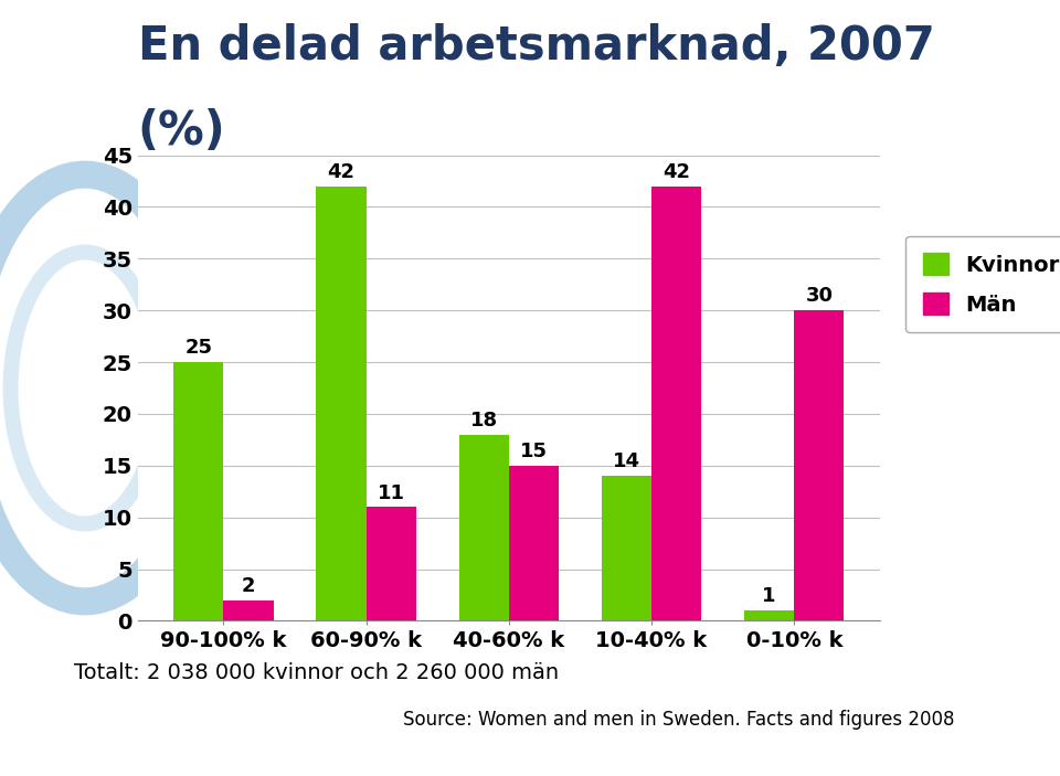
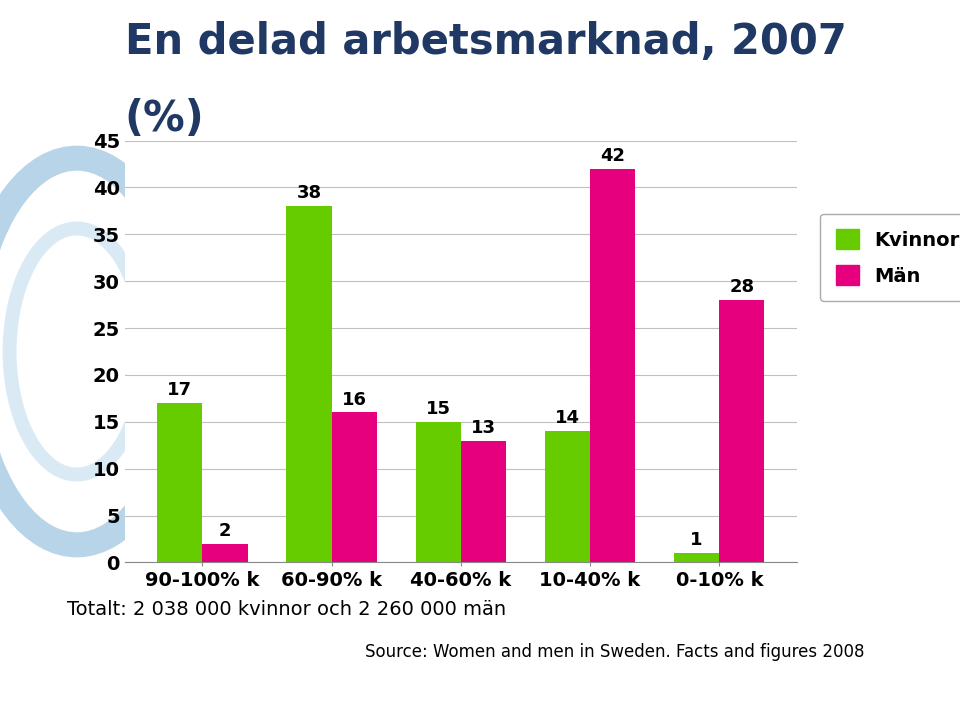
Kvinnor/90-100% k: 25 -> 17
Kvinnor/60-90% k: 42 -> 38
Män/60-90% k: 11 -> 16
Kvinnor/40-60% k: 18 -> 15
Män/40-60% k: 15 -> 13
Män/0-10% k: 30 -> 28
